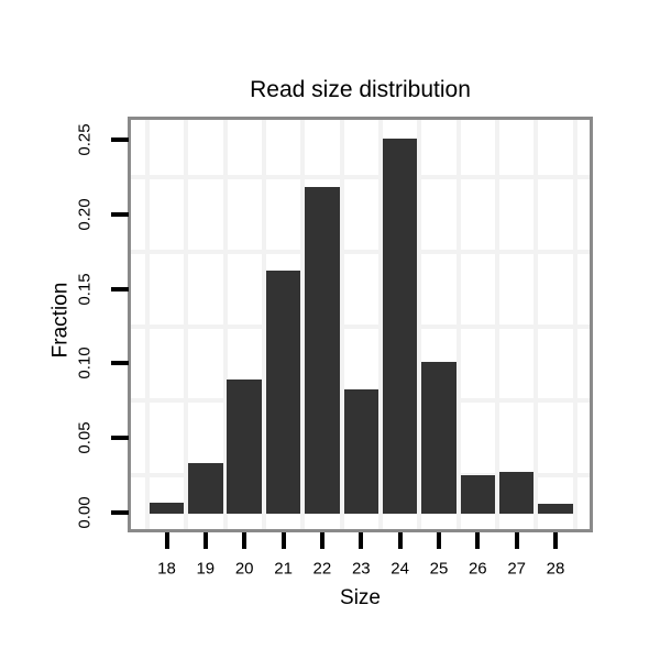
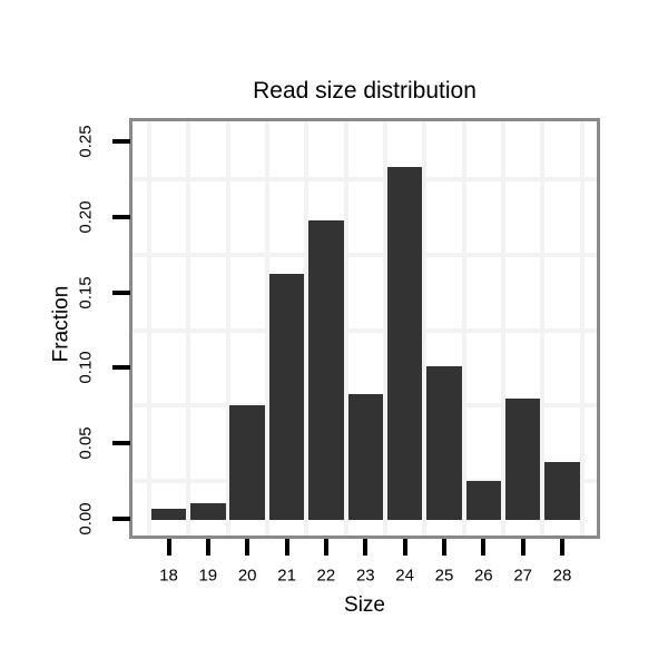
19: 0.033 -> 0.010
20: 0.089 -> 0.075
22: 0.218 -> 0.198
24: 0.251 -> 0.233
27: 0.027 -> 0.080
28: 0.006 -> 0.038
